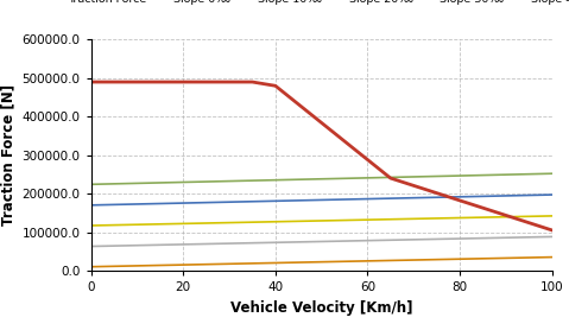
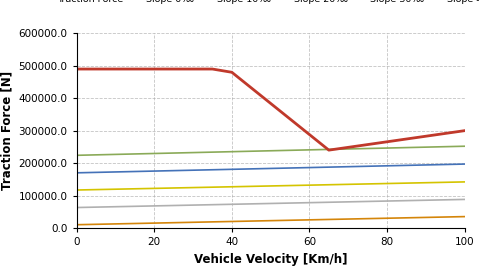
100: 105000 -> 300000
